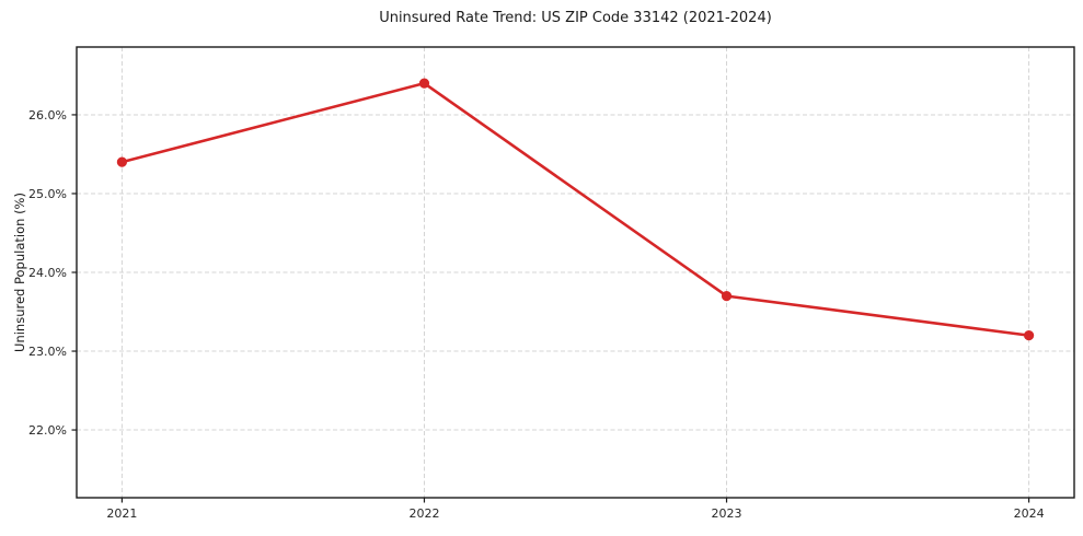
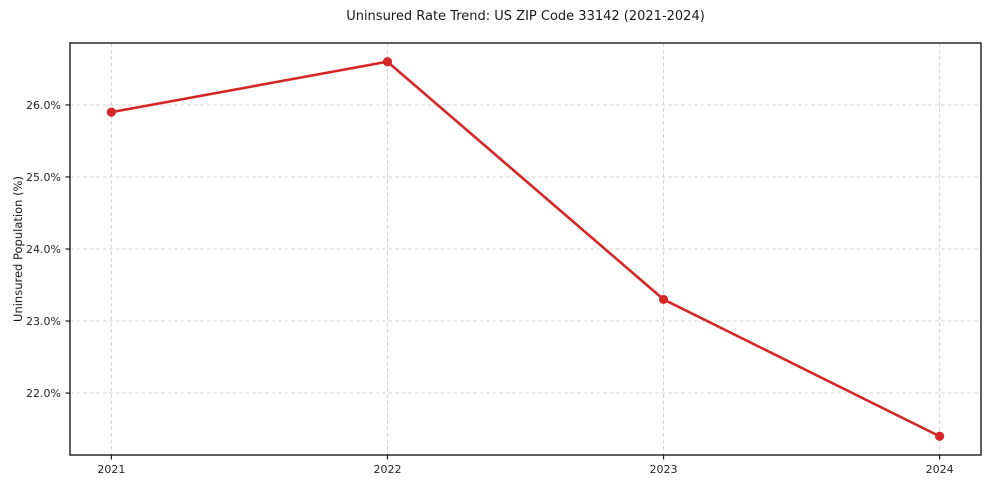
2021: 25.4% -> 25.9%
2022: 26.4% -> 26.6%
2023: 23.7% -> 23.3%
2024: 23.2% -> 21.4%
